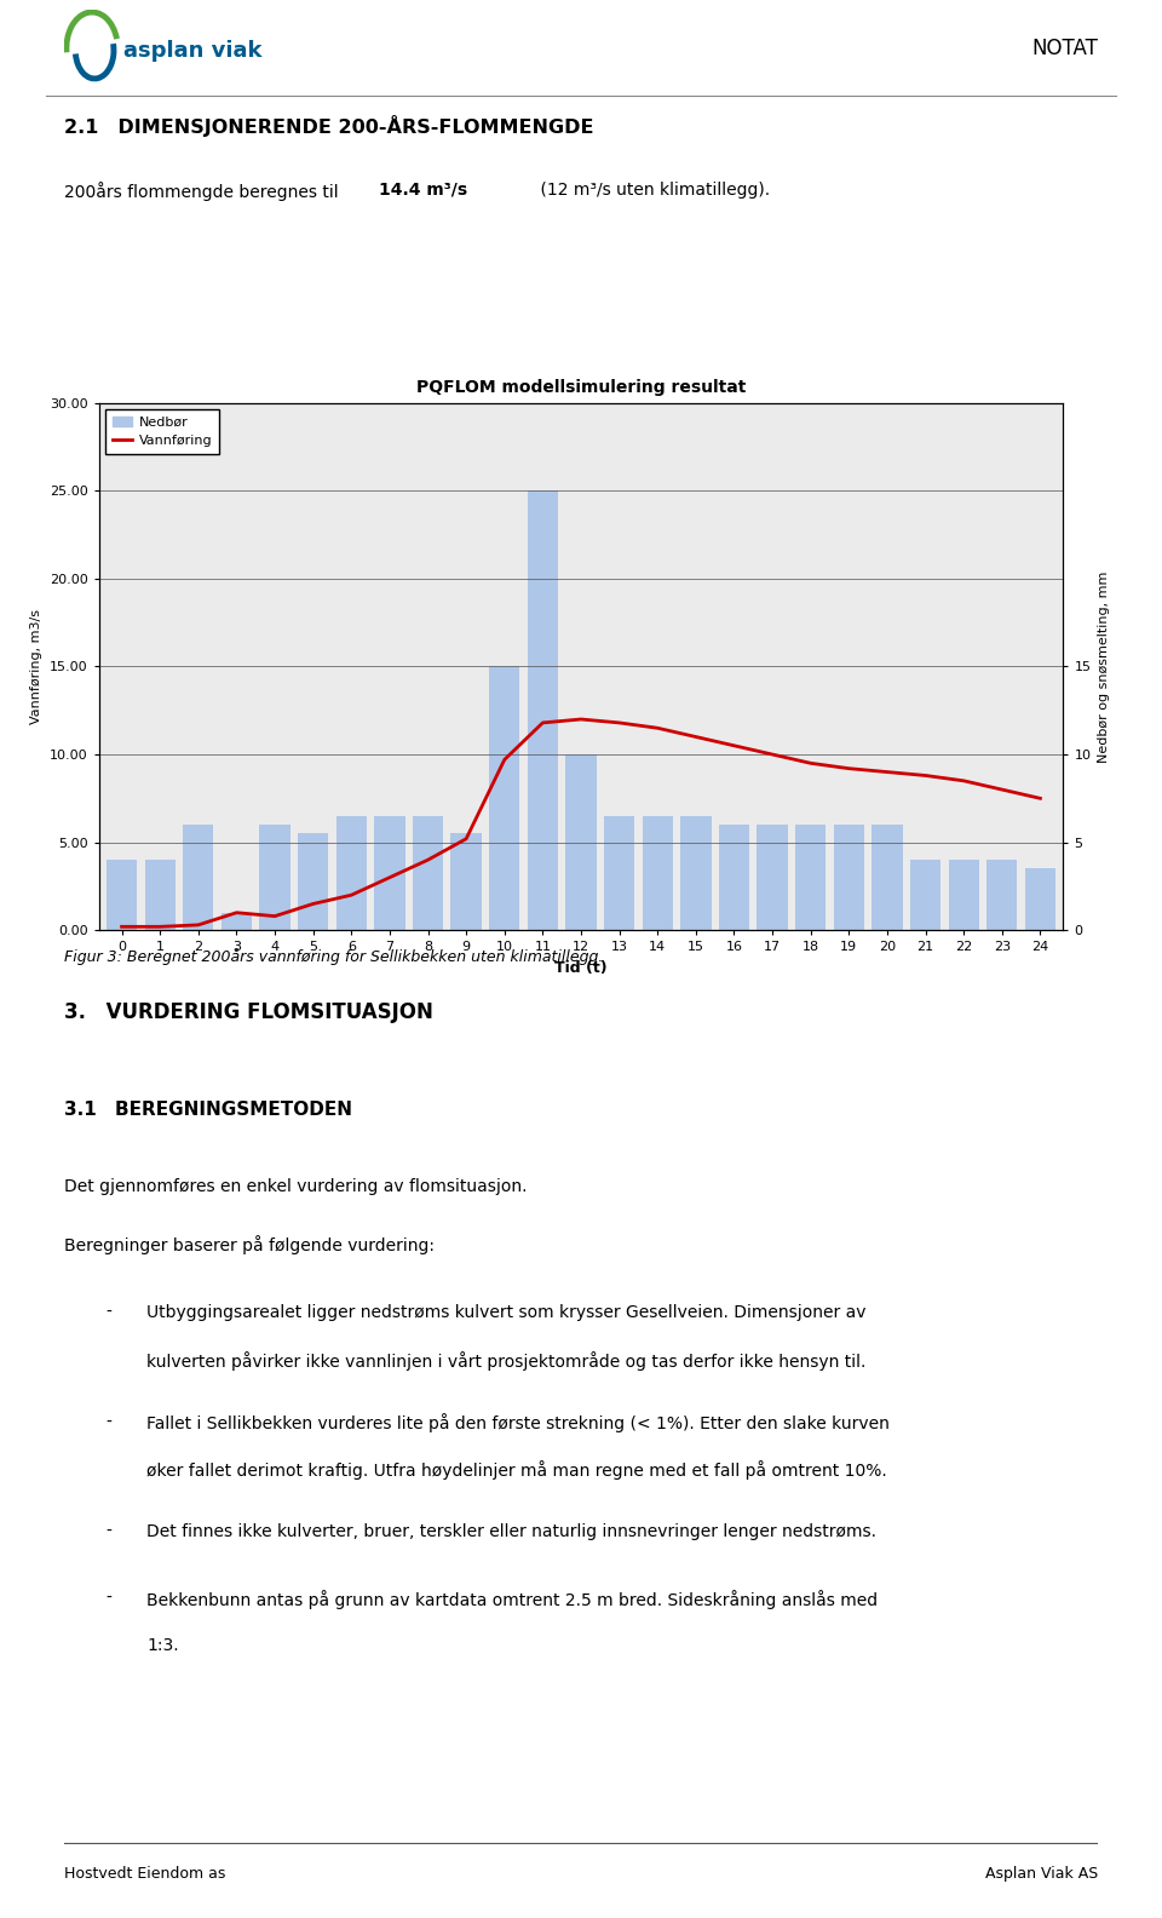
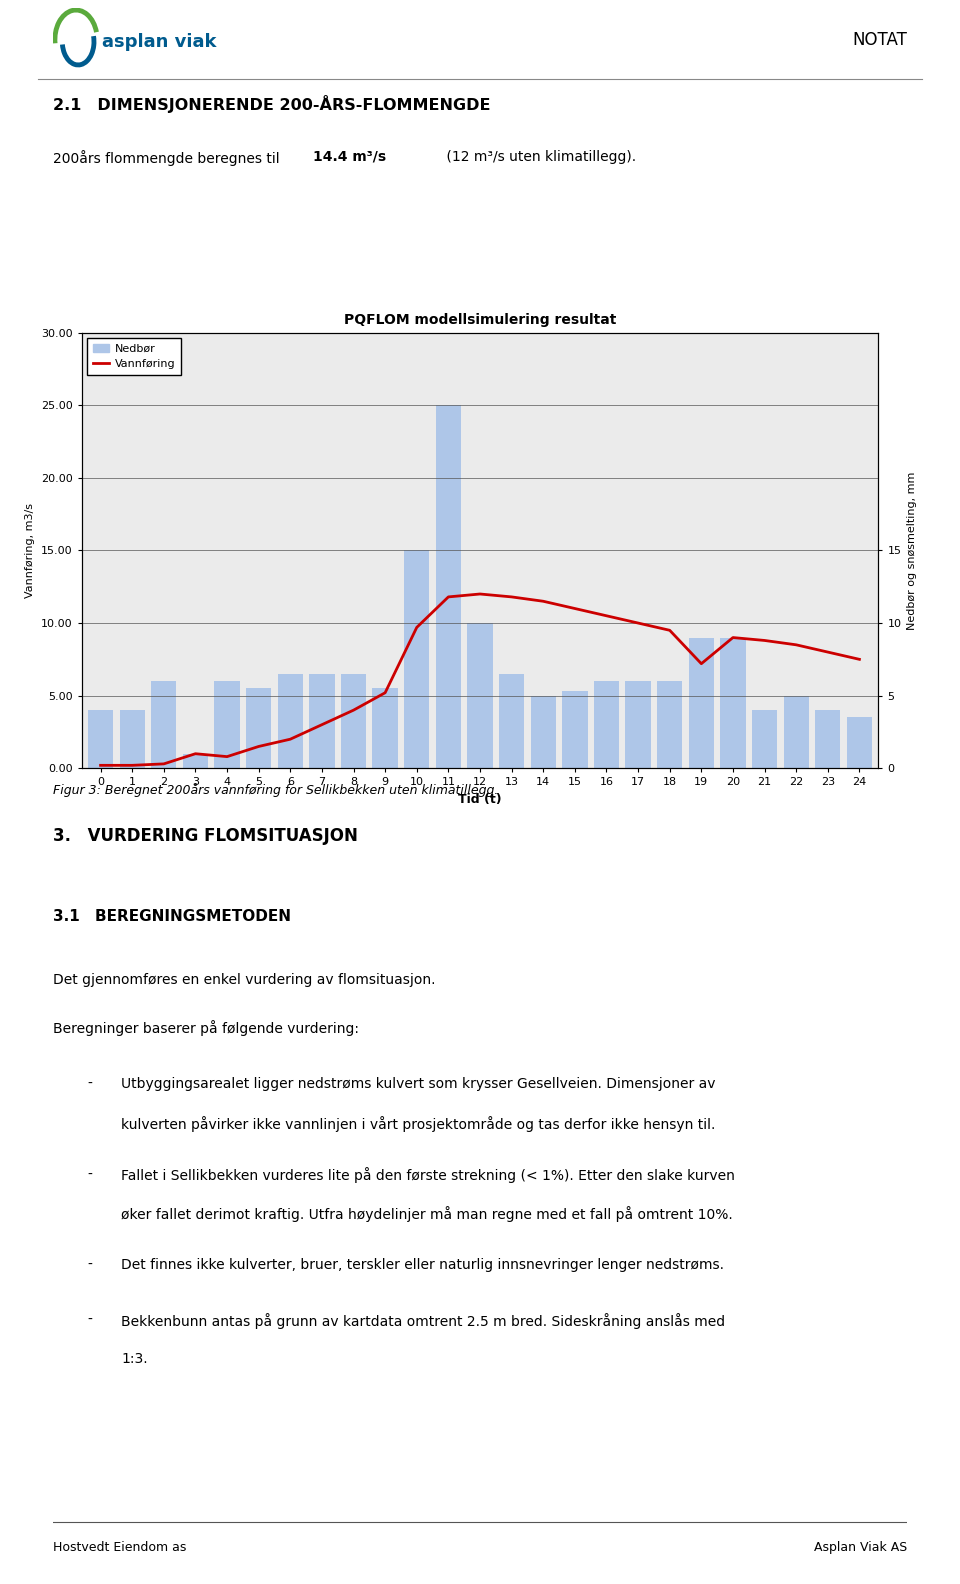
Nedbør/14: 6.5 -> 5.0
Nedbør/15: 6.5 -> 5.3
Nedbør/19: 6.0 -> 9.0
Vannføring/19: 9.2 -> 7.2
Nedbør/20: 6.0 -> 9.0
Nedbør/22: 4.0 -> 5.0
